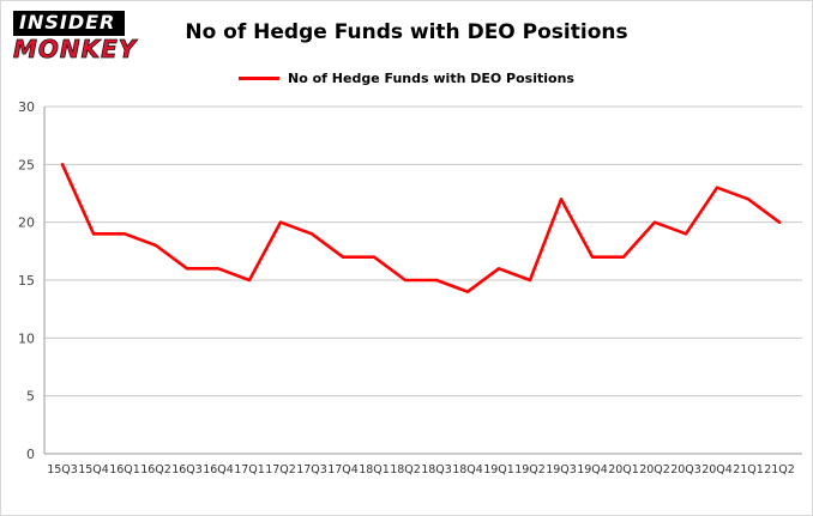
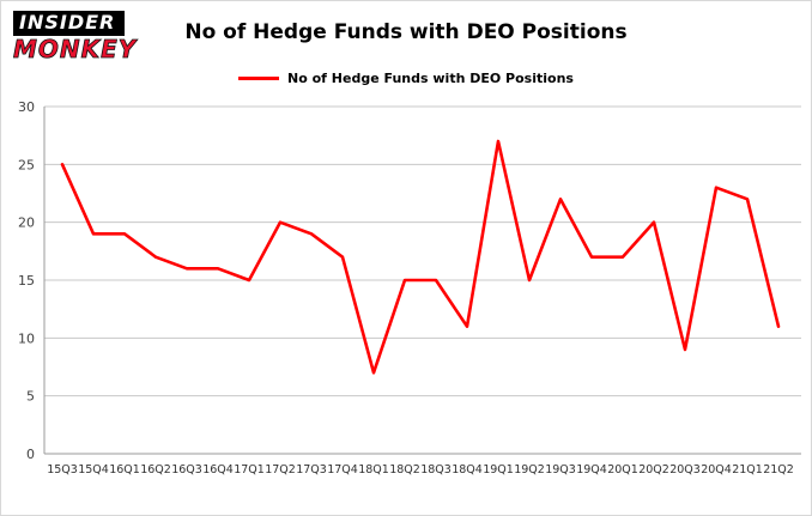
16Q2: 18 -> 17
18Q1: 17 -> 7
18Q4: 14 -> 11
19Q1: 16 -> 27
20Q3: 19 -> 9
21Q2: 20 -> 11
